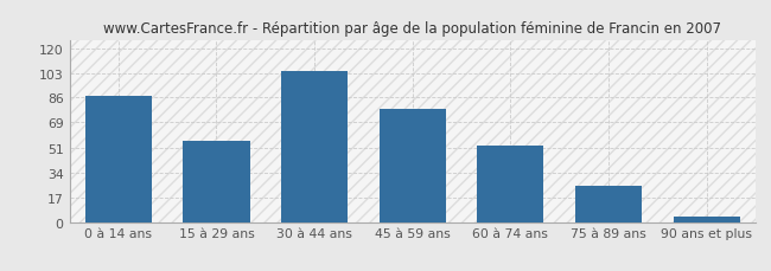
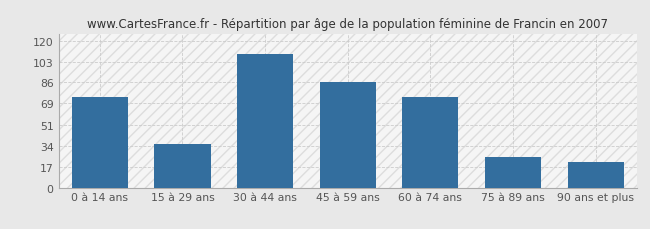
0 à 14 ans: 87 -> 74
15 à 29 ans: 56 -> 36
30 à 44 ans: 104 -> 109
45 à 59 ans: 78 -> 86
60 à 74 ans: 53 -> 74
90 ans et plus: 4 -> 21
